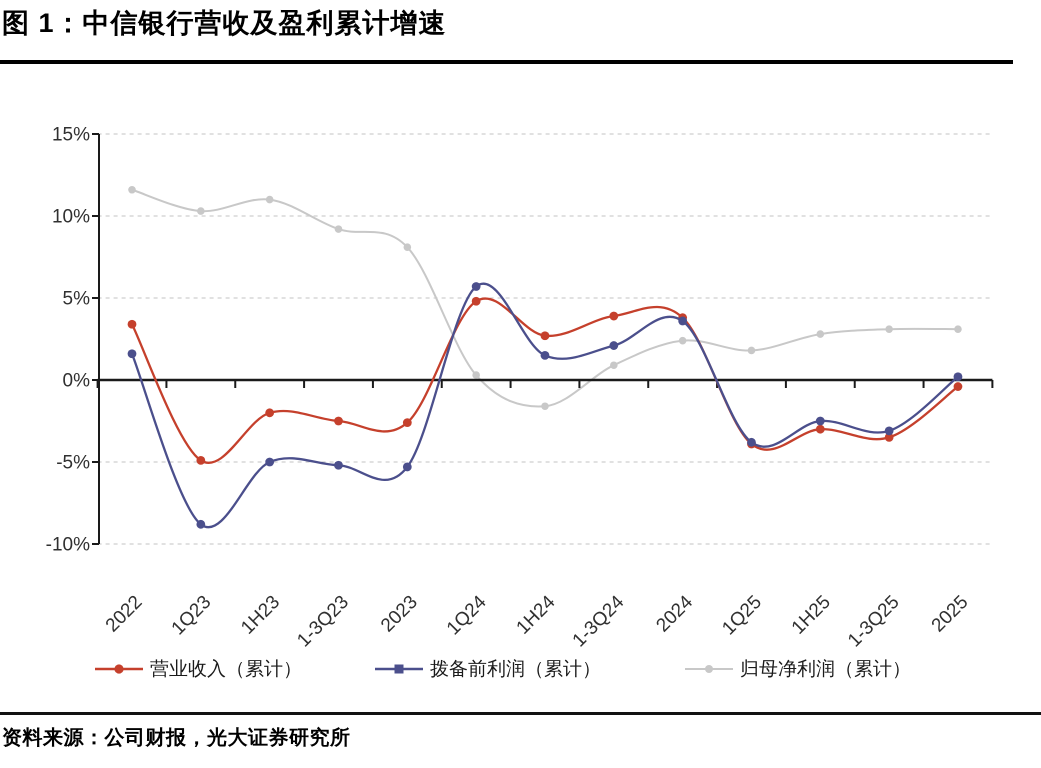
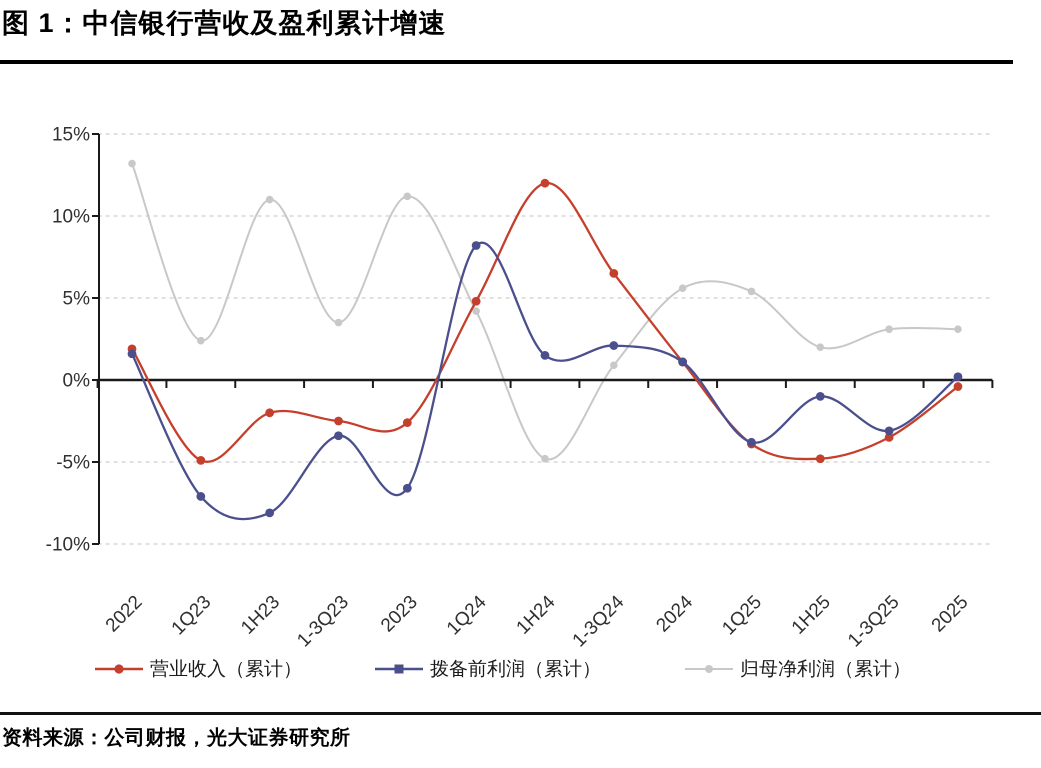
营业收入（累计）/2022: 3.4% -> 1.9%
归母净利润（累计）/2022: 11.6% -> 13.2%
拨备前利润（累计）/1Q23: -8.8% -> -7.1%
归母净利润（累计）/1Q23: 10.3% -> 2.4%
拨备前利润（累计）/1H23: -5.0% -> -8.1%
拨备前利润（累计）/1-3Q23: -5.2% -> -3.4%
归母净利润（累计）/1-3Q23: 9.2% -> 3.5%
拨备前利润（累计）/2023: -5.3% -> -6.6%
归母净利润（累计）/2023: 8.1% -> 11.2%
拨备前利润（累计）/1Q24: 5.7% -> 8.2%
归母净利润（累计）/1Q24: 0.3% -> 4.2%
营业收入（累计）/1H24: 2.7% -> 12.0%
归母净利润（累计）/1H24: -1.6% -> -4.8%
营业收入（累计）/1-3Q24: 3.9% -> 6.5%
营业收入（累计）/2024: 3.8% -> 1.1%
拨备前利润（累计）/2024: 3.6% -> 1.1%
归母净利润（累计）/2024: 2.4% -> 5.6%
归母净利润（累计）/1Q25: 1.8% -> 5.4%
营业收入（累计）/1H25: -3.0% -> -4.8%
拨备前利润（累计）/1H25: -2.5% -> -1.0%
归母净利润（累计）/1H25: 2.8% -> 2.0%
